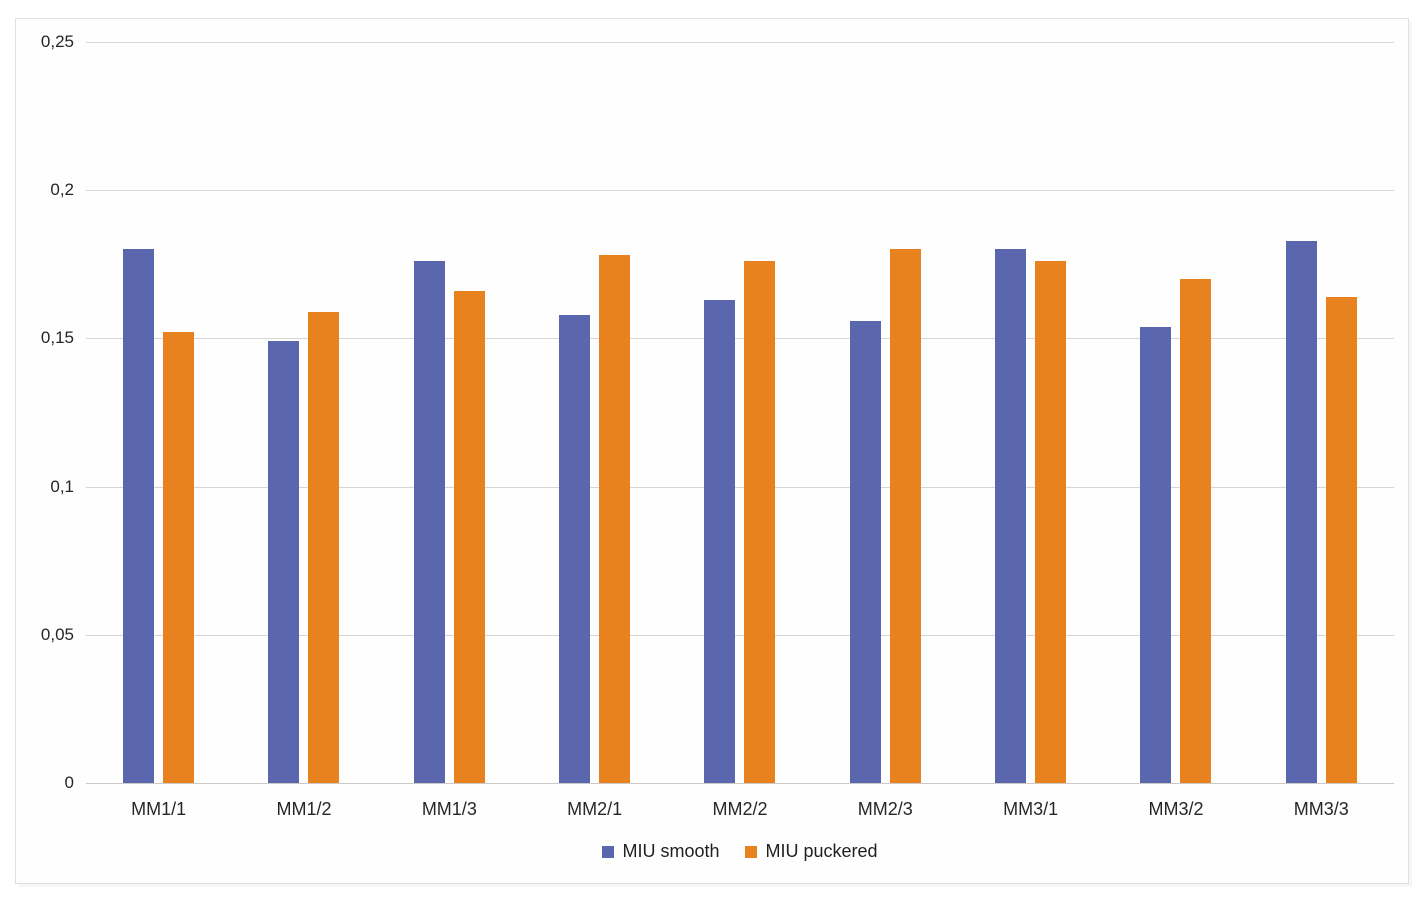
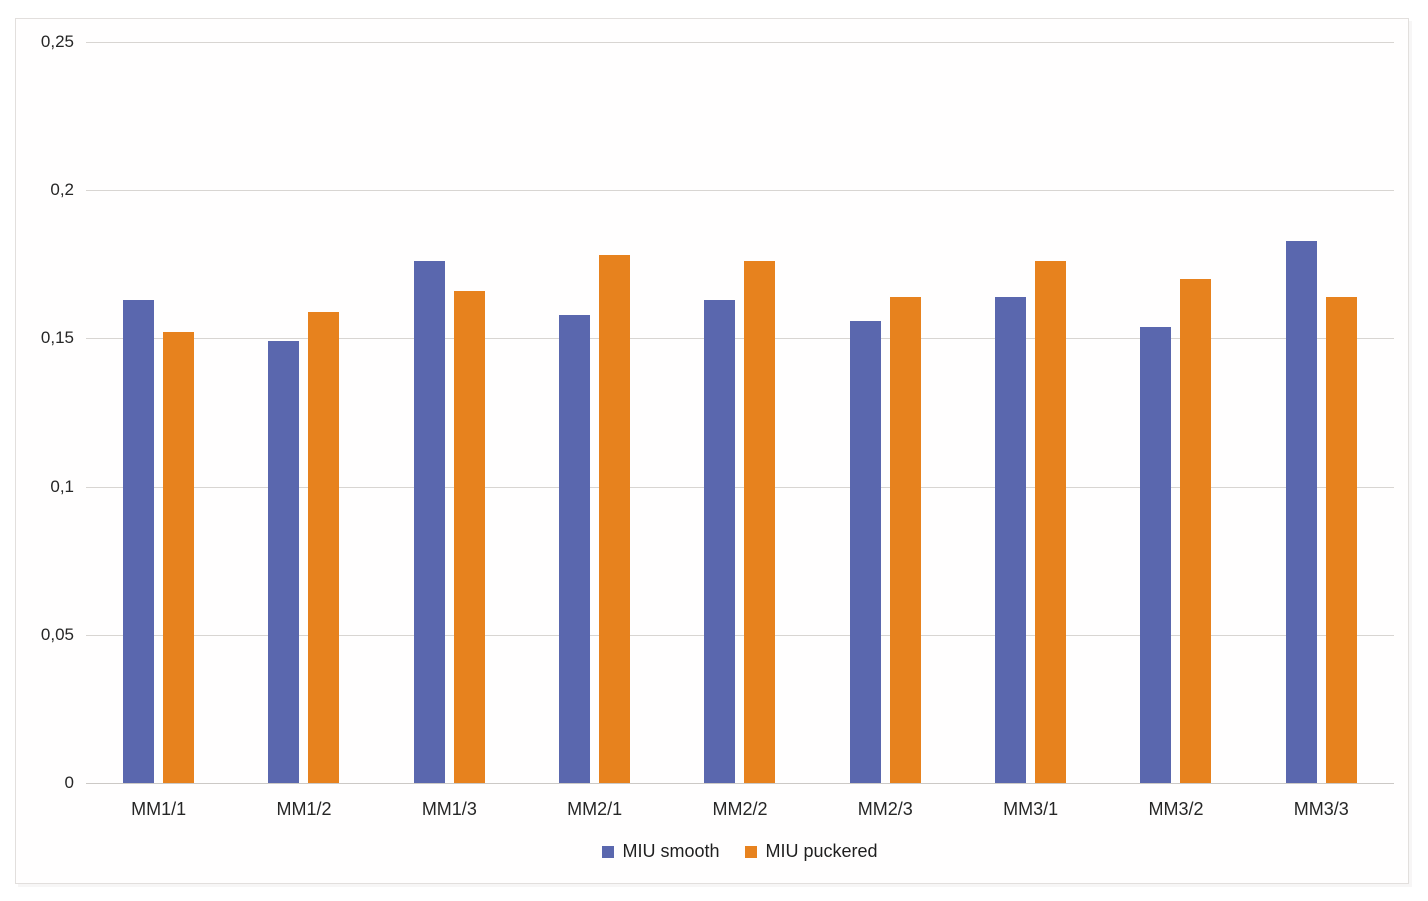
MIU smooth/MM1/1: 0,18 -> 0,16
MIU puckered/MM2/3: 0,18 -> 0,16
MIU smooth/MM3/1: 0,18 -> 0,16
